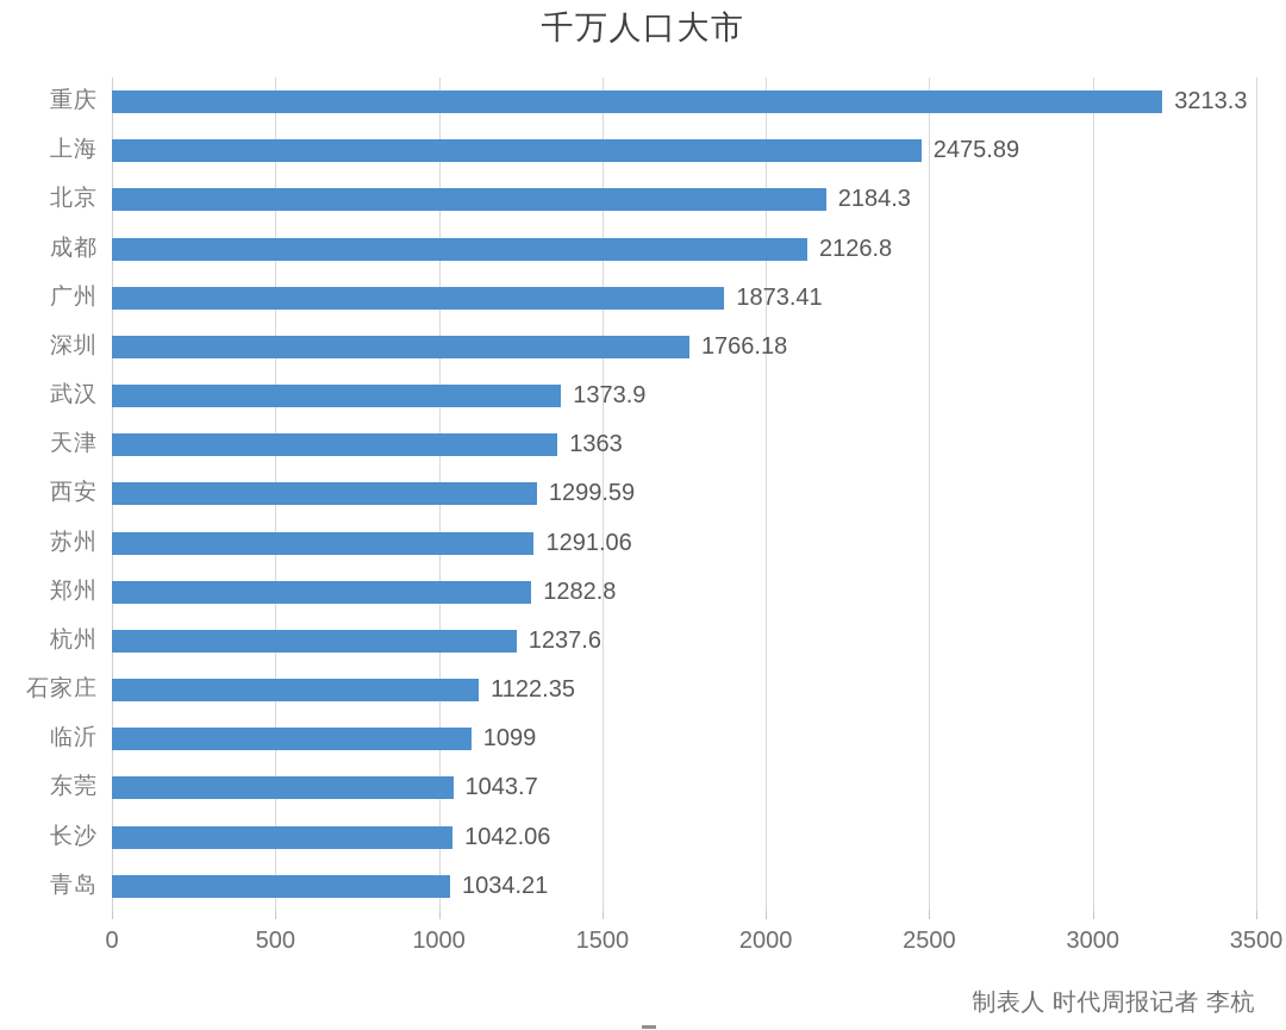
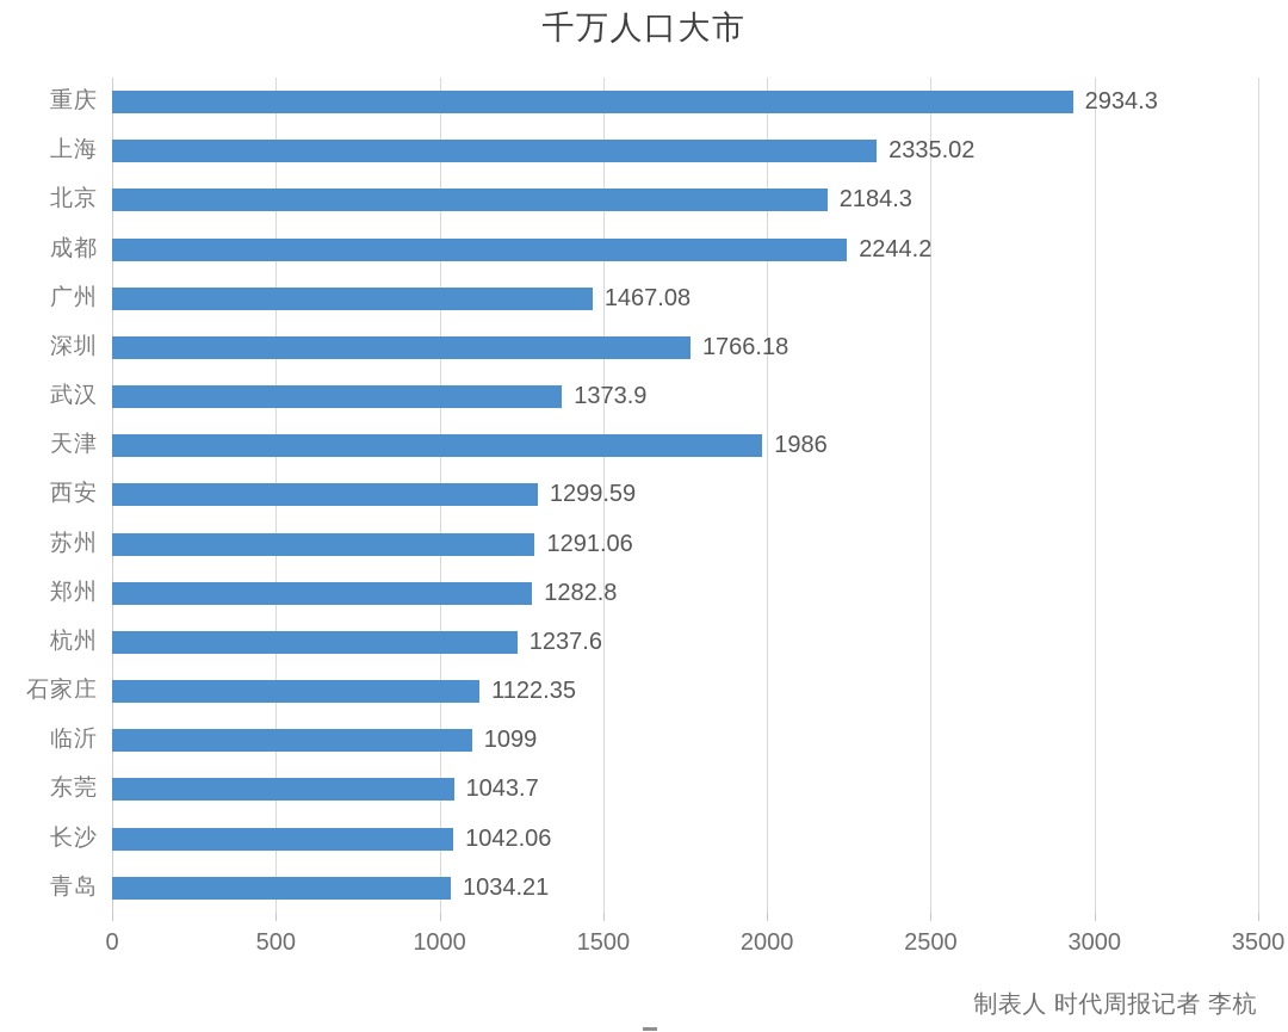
重庆: 3213.3 -> 2934.3
上海: 2475.89 -> 2335.02
成都: 2126.8 -> 2244.2
广州: 1873.41 -> 1467.08
天津: 1363 -> 1986
